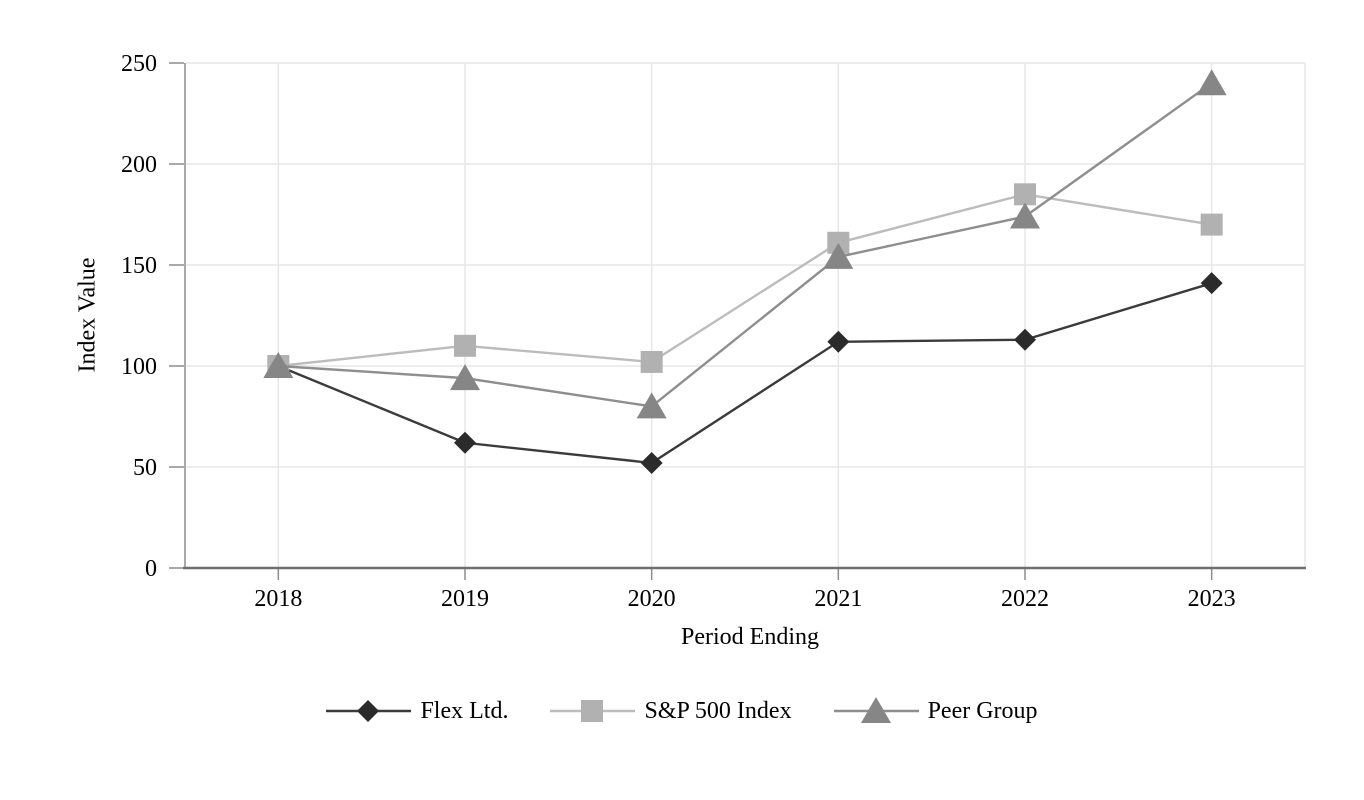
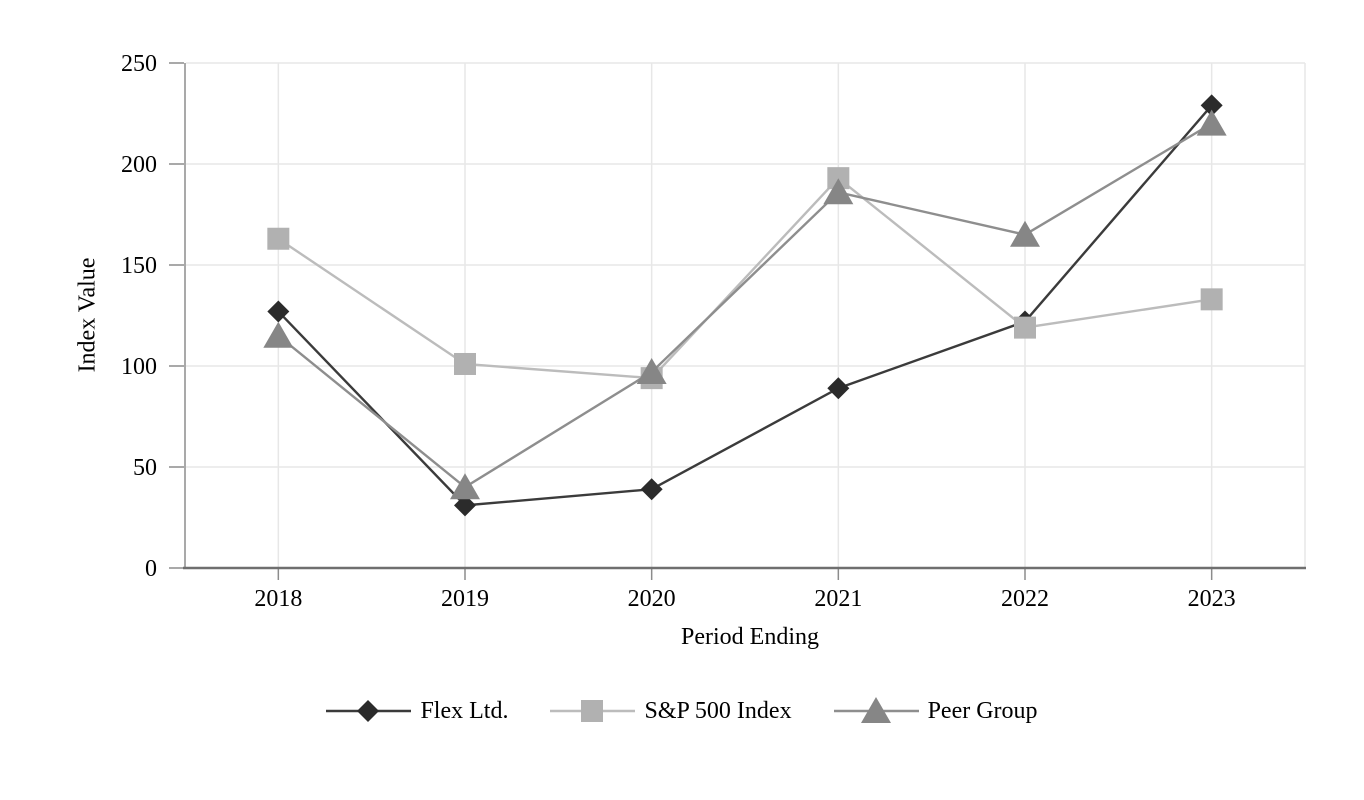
Flex Ltd./2018: 100 -> 127
S&P 500 Index/2018: 100 -> 163
Peer Group/2018: 100 -> 115
Flex Ltd./2019: 62 -> 31
S&P 500 Index/2019: 110 -> 101
Peer Group/2019: 94 -> 40
Flex Ltd./2020: 52 -> 39
S&P 500 Index/2020: 102 -> 94
Peer Group/2020: 80 -> 97
Flex Ltd./2021: 112 -> 89
S&P 500 Index/2021: 161 -> 193
Peer Group/2021: 154 -> 186
Flex Ltd./2022: 113 -> 122
S&P 500 Index/2022: 185 -> 119
Peer Group/2022: 174 -> 165
Flex Ltd./2023: 141 -> 229
S&P 500 Index/2023: 170 -> 133
Peer Group/2023: 240 -> 220
